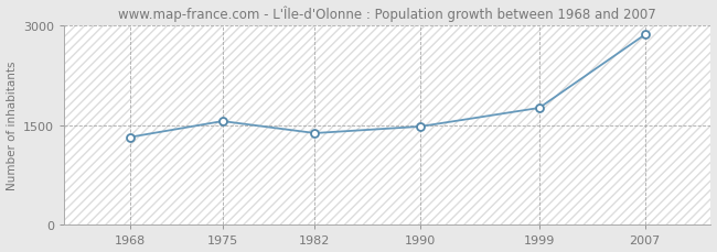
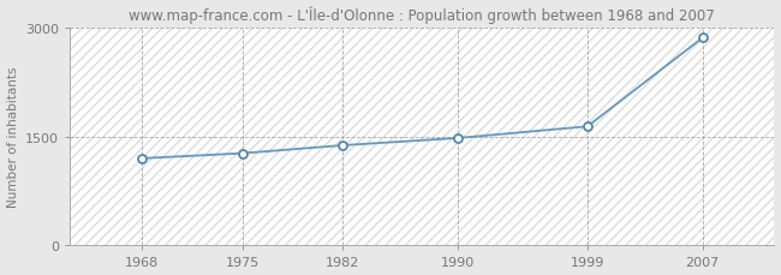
1968: 1320 -> 1200
1975: 1560 -> 1270
1999: 1760 -> 1640
